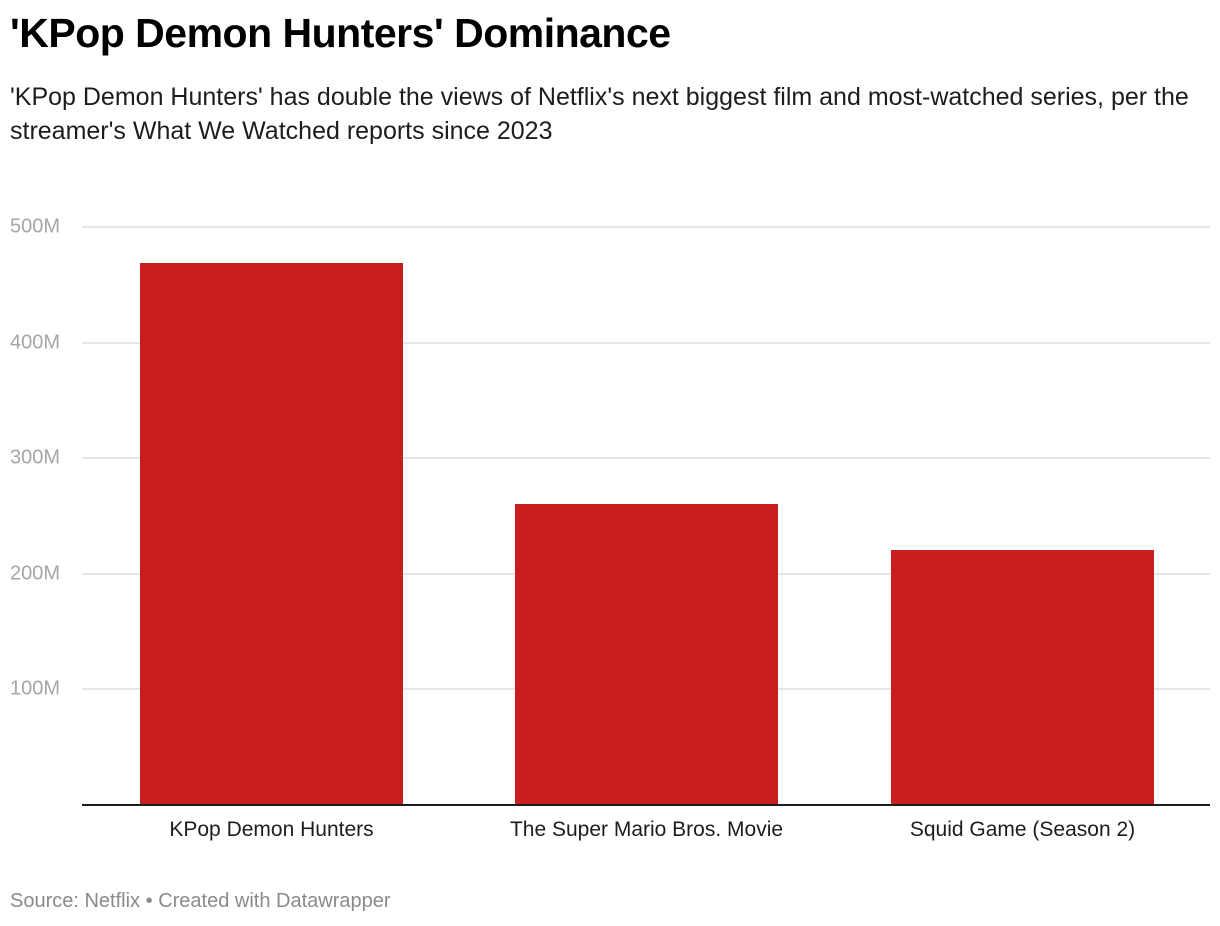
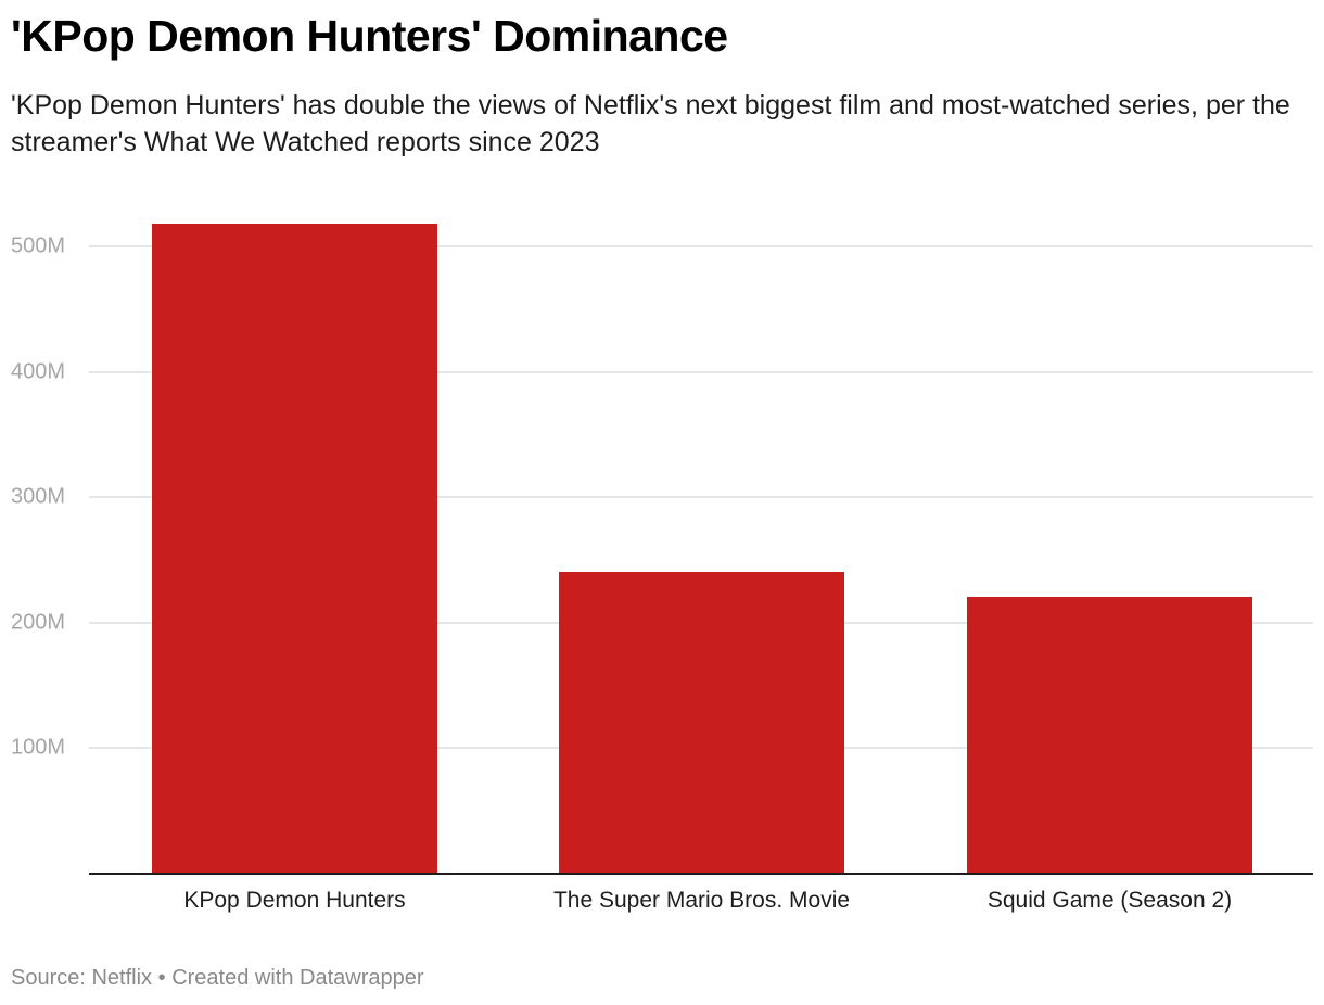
KPop Demon Hunters: 469M -> 518M
The Super Mario Bros. Movie: 260M -> 240M
